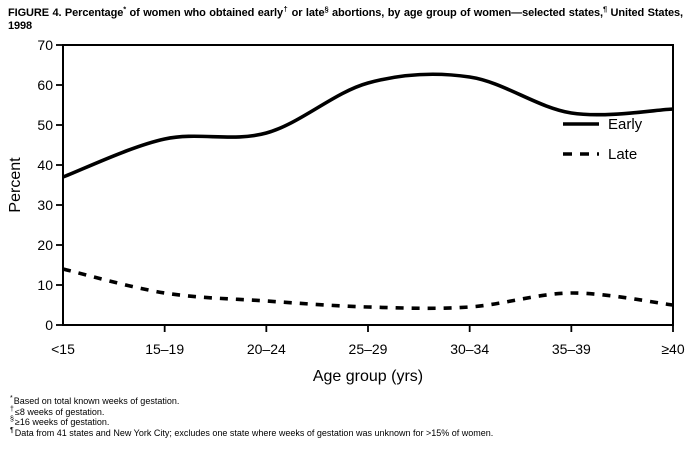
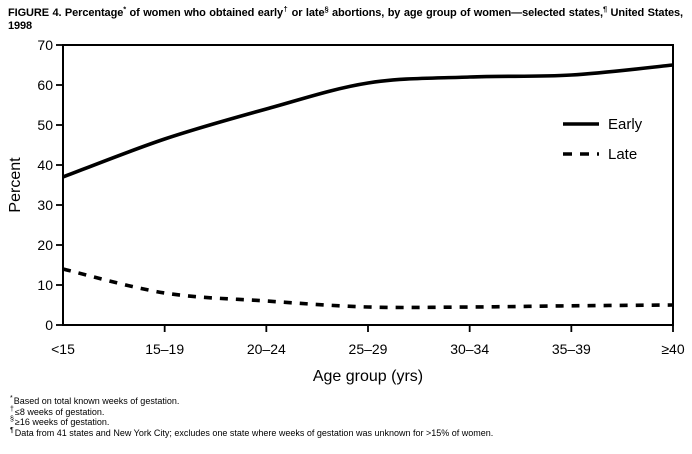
Early/20–24: 48 -> 54
Early/35–39: 53 -> 62
Late/35–39: 8 -> 5
Early/≥40: 54 -> 65
